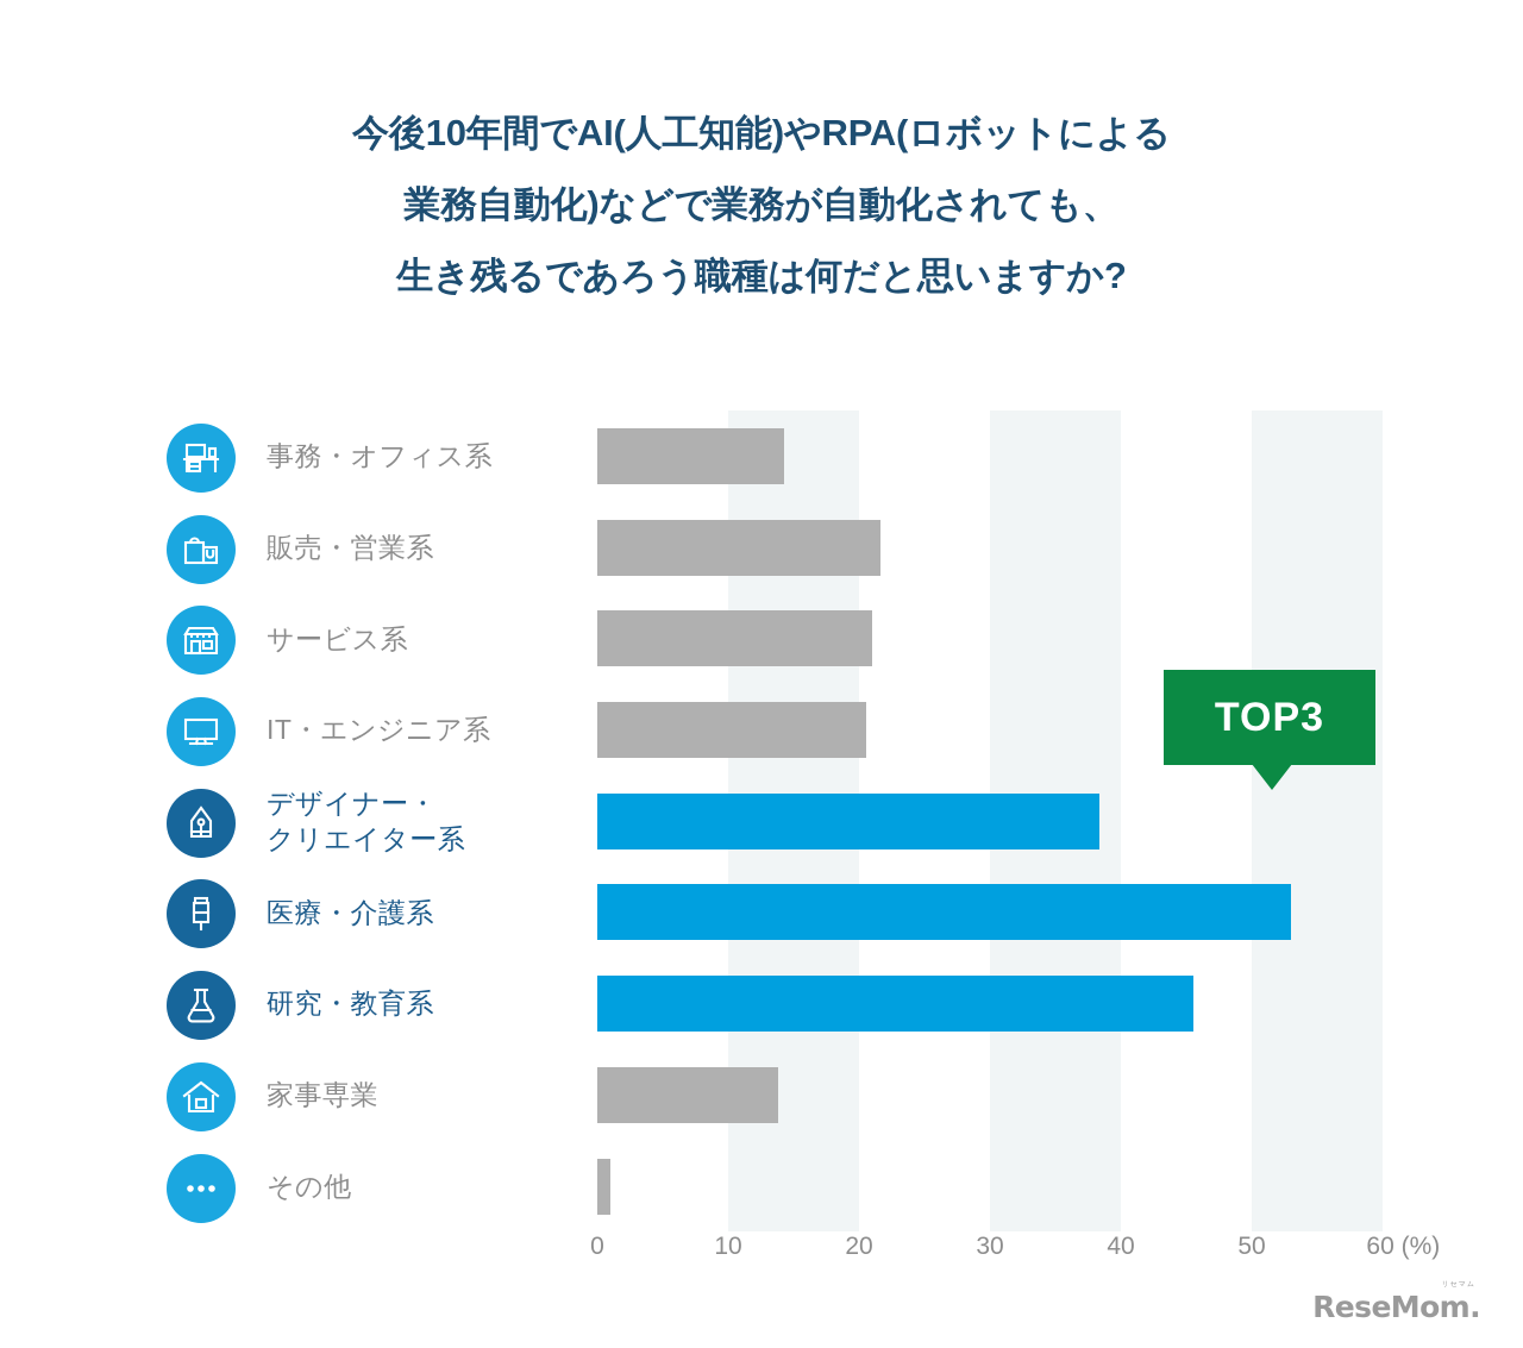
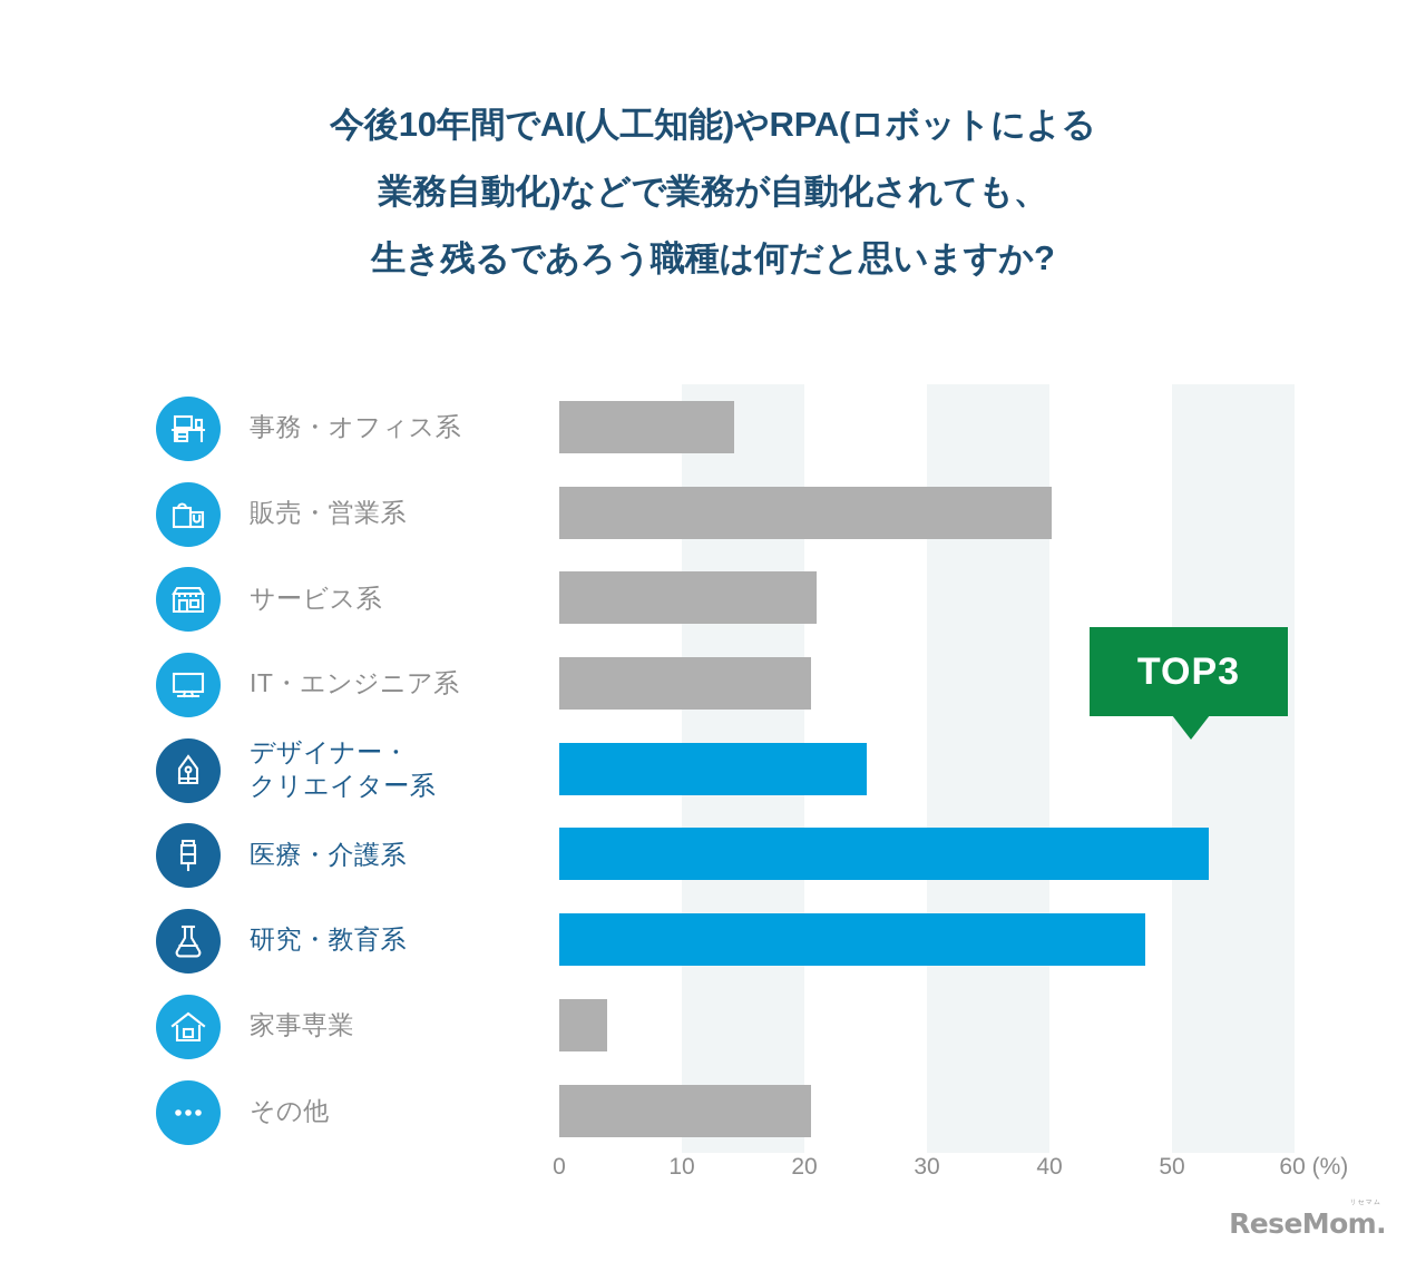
販売・営業系: 21.6 -> 40.2
デザイナー・ クリエイター系: 38.4 -> 25.1
研究・教育系: 45.5 -> 47.8
家事専業: 13.8 -> 3.9
その他: 1.0 -> 20.5
